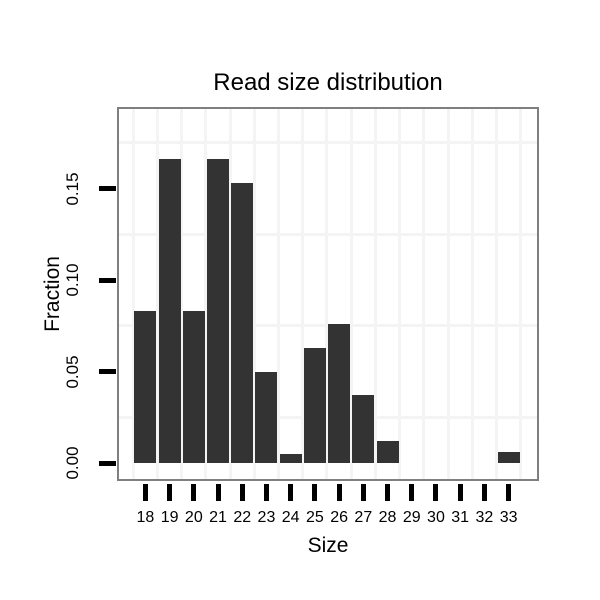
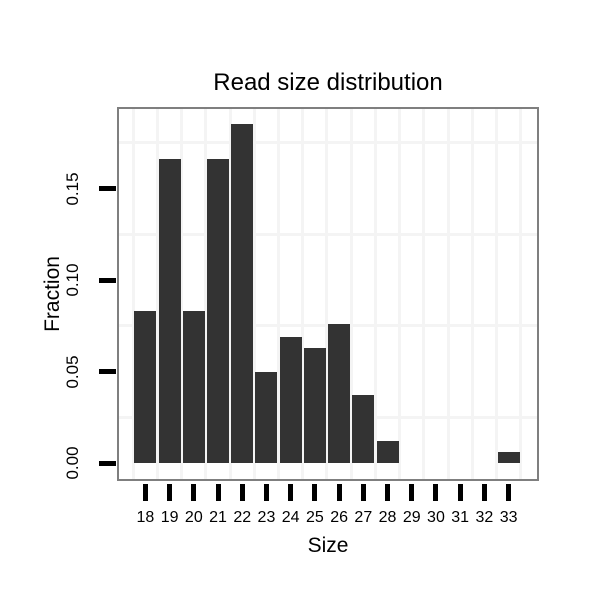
22: 0.153 -> 0.185
24: 0.005 -> 0.069
